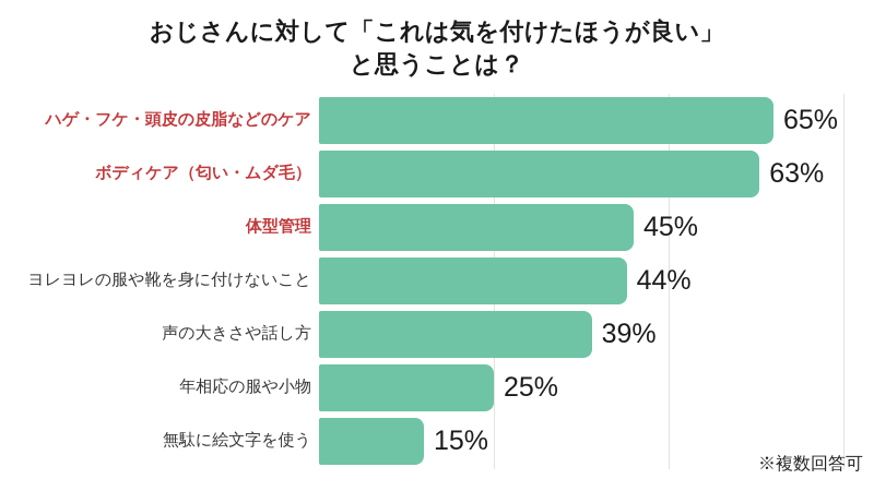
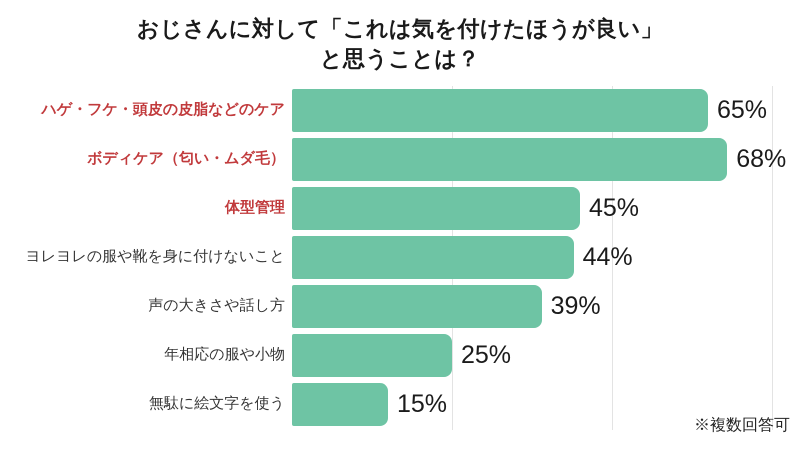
ボディケア（匂い・ムダ毛）: 63% -> 68%
